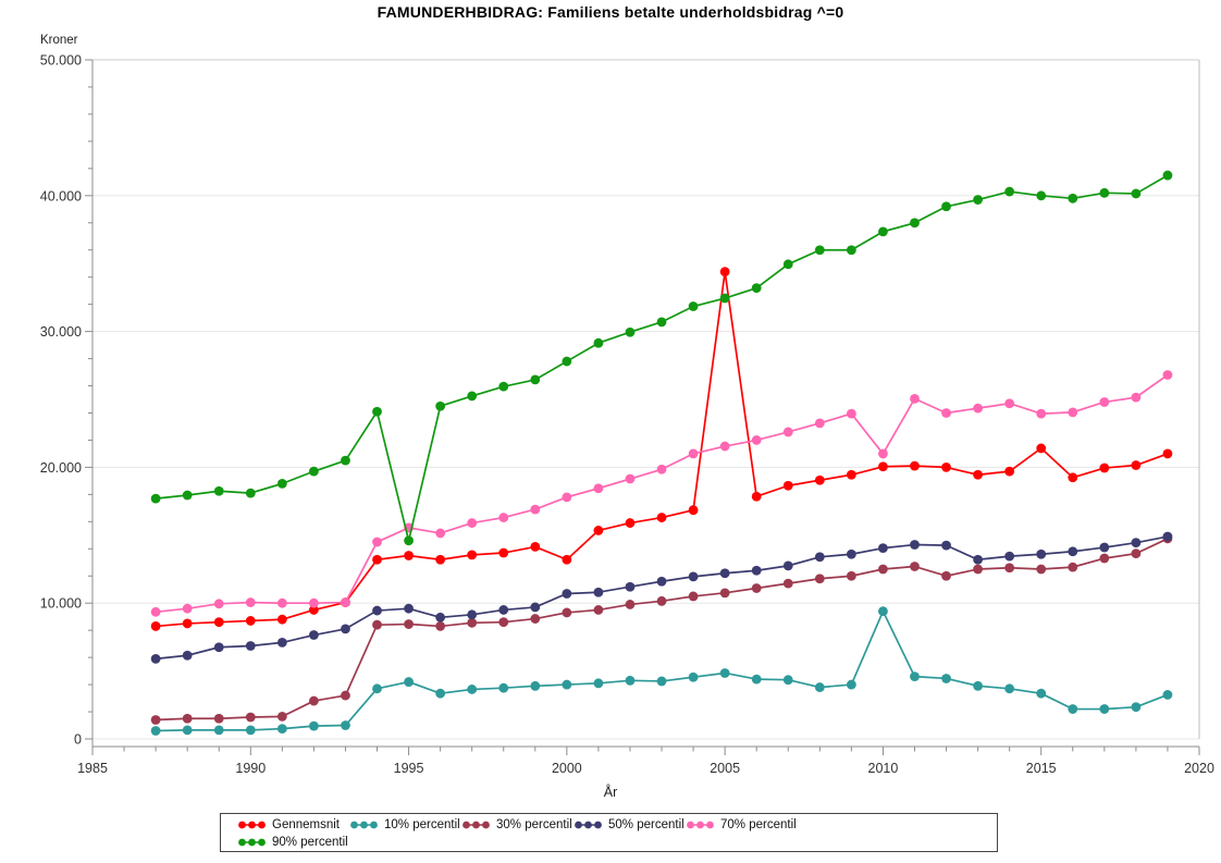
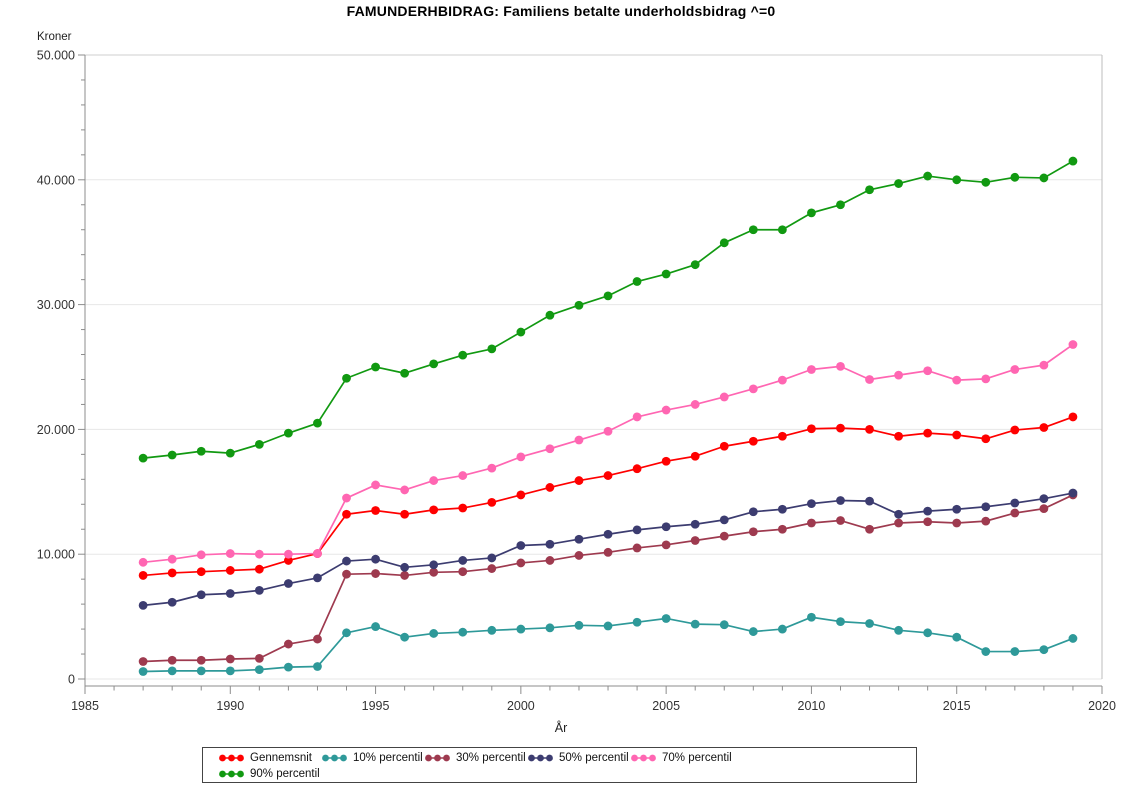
90% percentil/1995: 14600 -> 25000
Gennemsnit/2000: 13200 -> 14800
Gennemsnit/2005: 34400 -> 17400
10% percentil/2010: 9400 -> 5000
70% percentil/2010: 21000 -> 24800
Gennemsnit/2015: 21400 -> 19600
